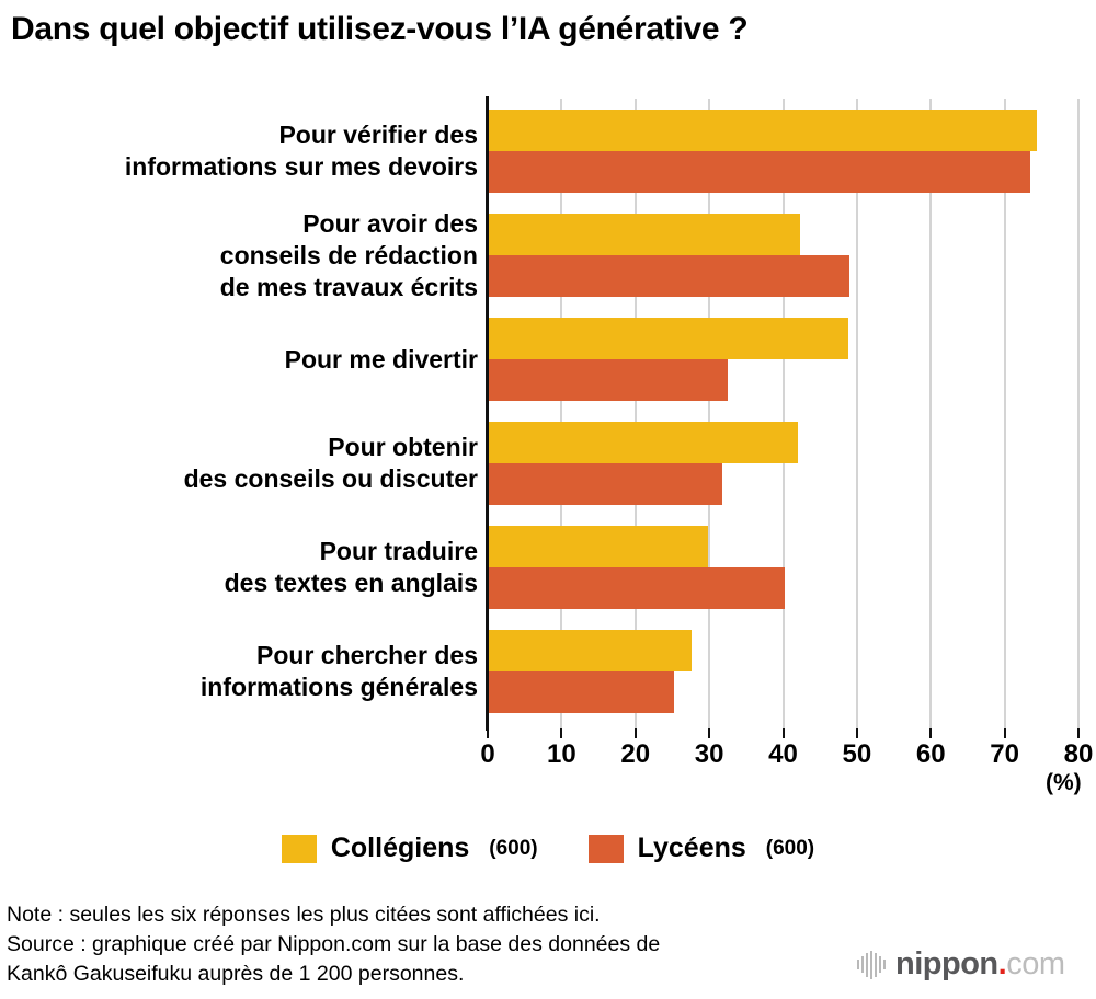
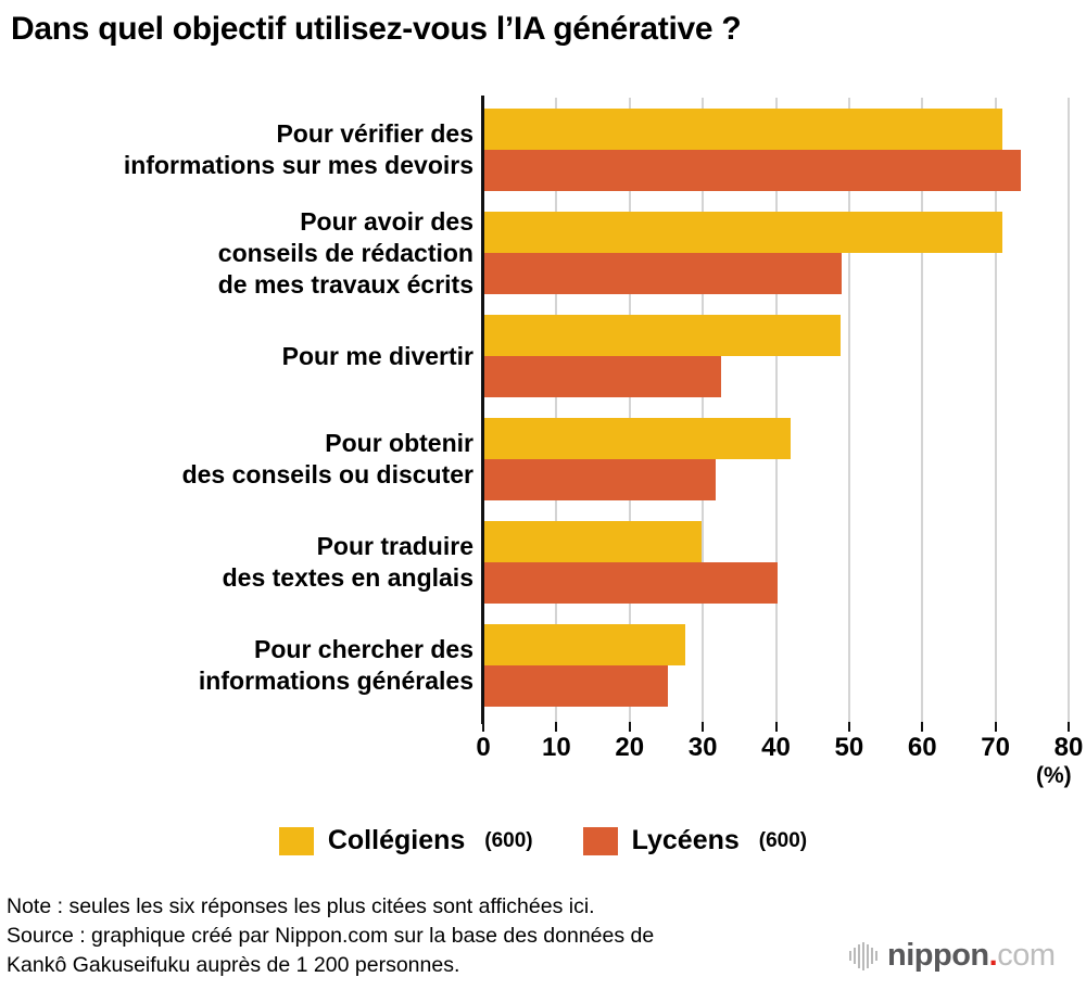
Collégiens (600)/Pour vérifier des informations sur mes devoirs: 74 -> 71
Collégiens (600)/Pour avoir des conseils de rédaction de mes travaux écrits: 42 -> 71
